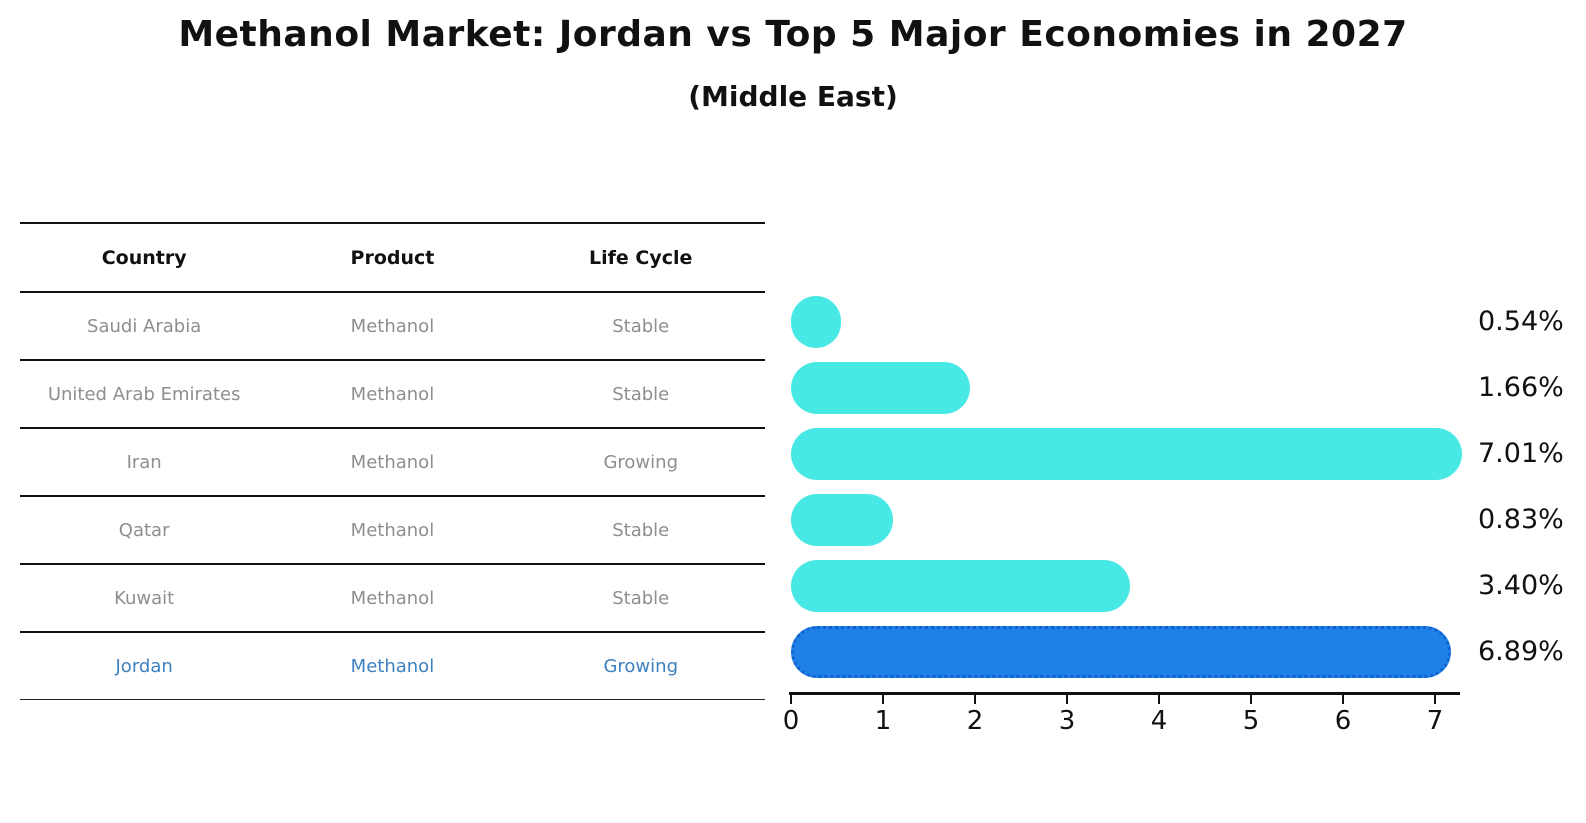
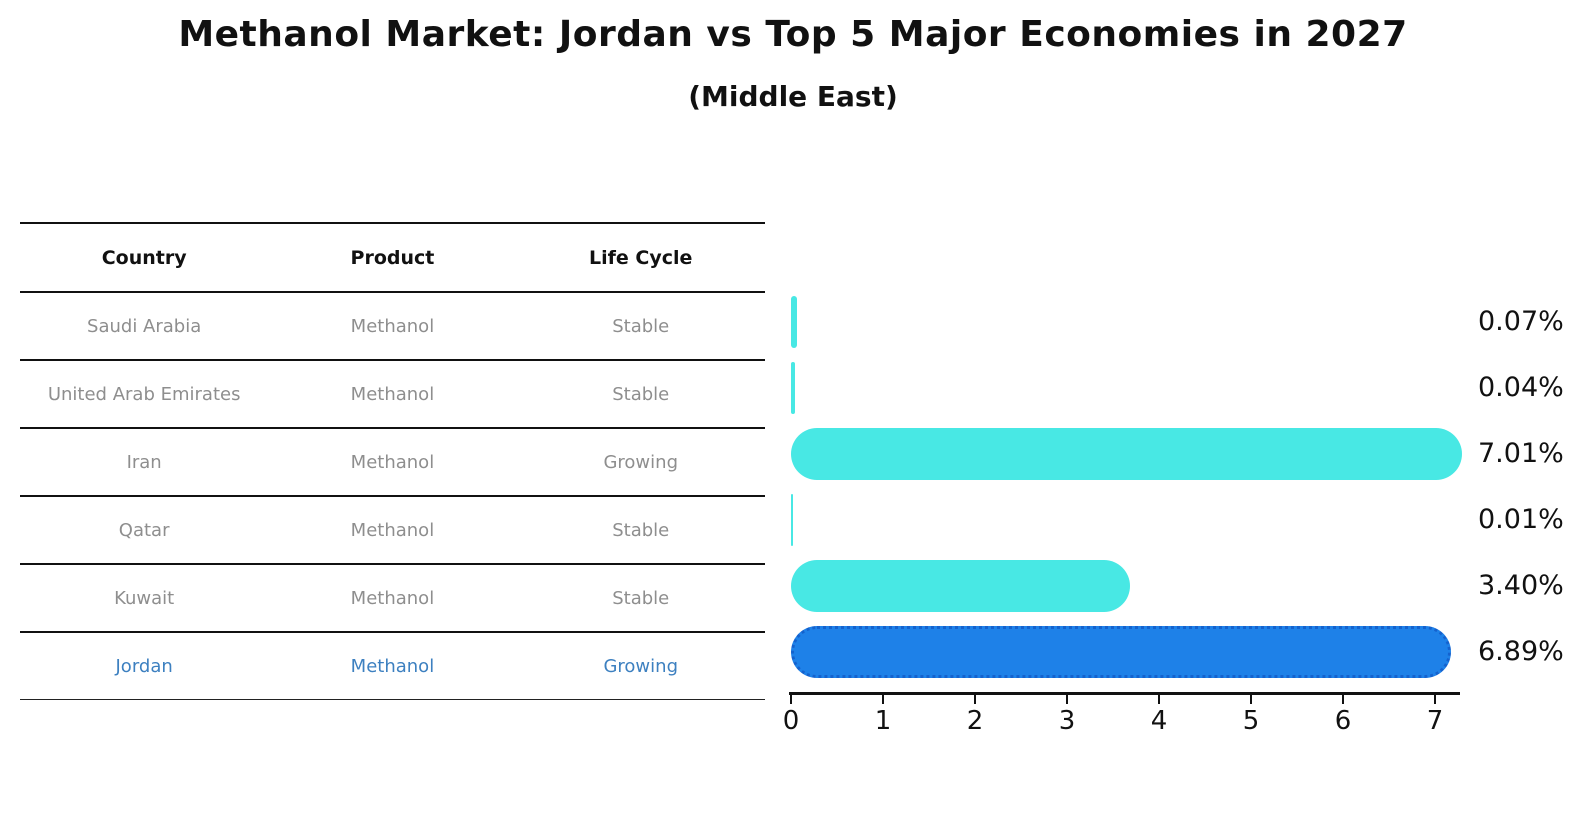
Saudi Arabia: 0.54% -> 0.07%
United Arab Emirates: 1.66% -> 0.04%
Qatar: 0.83% -> 0.01%
